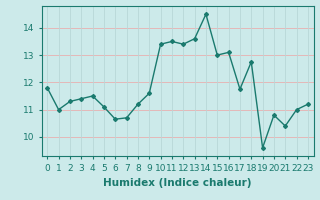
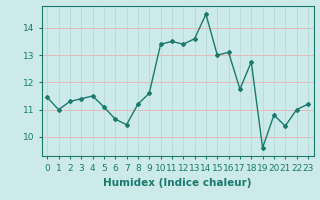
0: 11.80 -> 11.45
7: 10.70 -> 10.45
